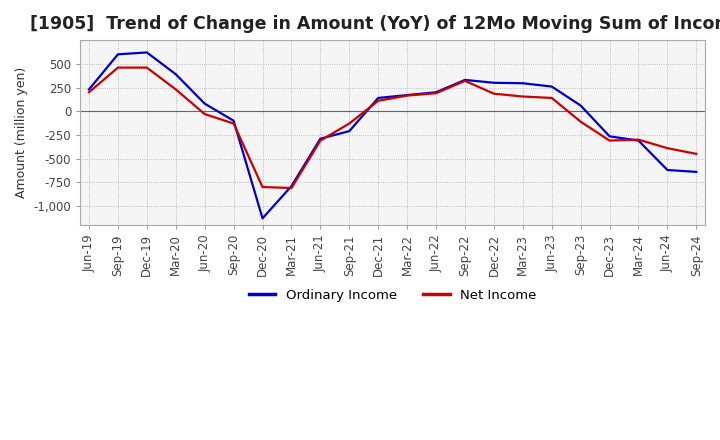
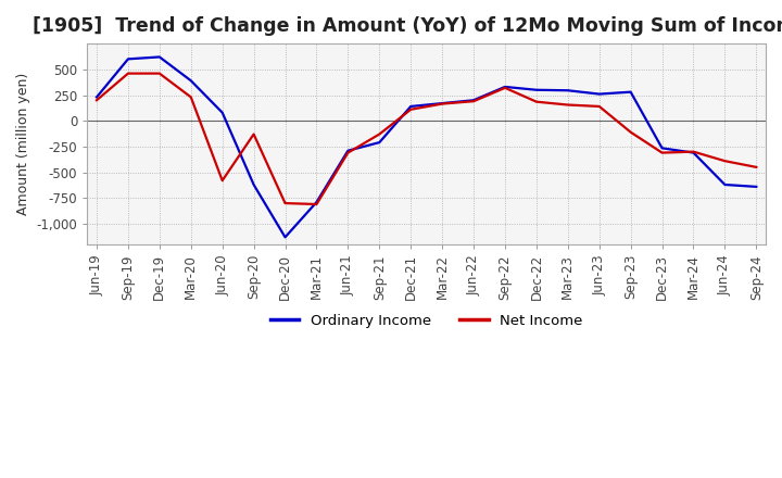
Net Income/Jun-20: -30 -> -580
Ordinary Income/Sep-20: -100 -> -620
Ordinary Income/Sep-23: 60 -> 280
